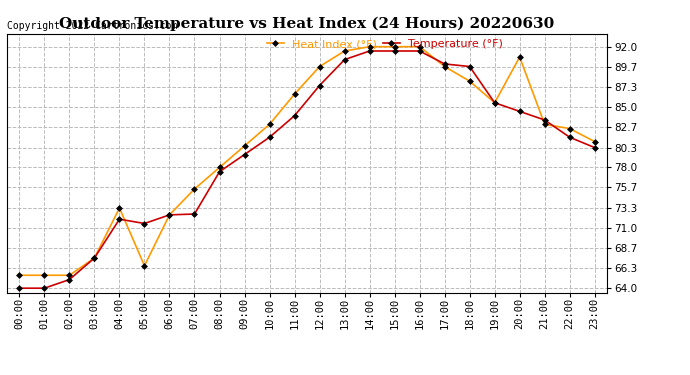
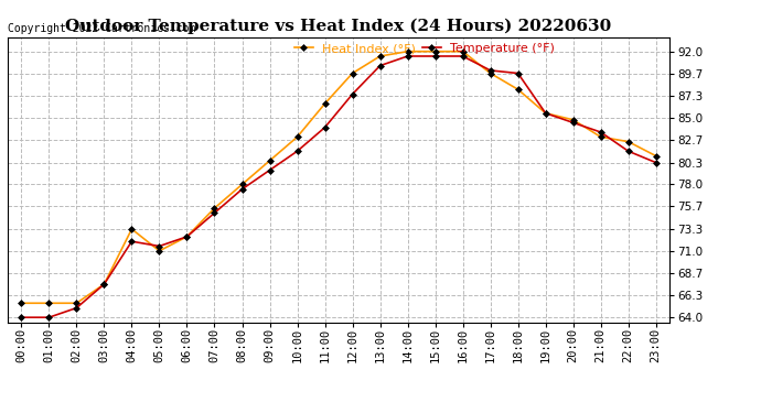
Heat Index (°F)/05:00: 66.6 -> 71.0
Temperature (°F)/07:00: 72.6 -> 75.0
Heat Index (°F)/20:00: 90.8 -> 84.8
